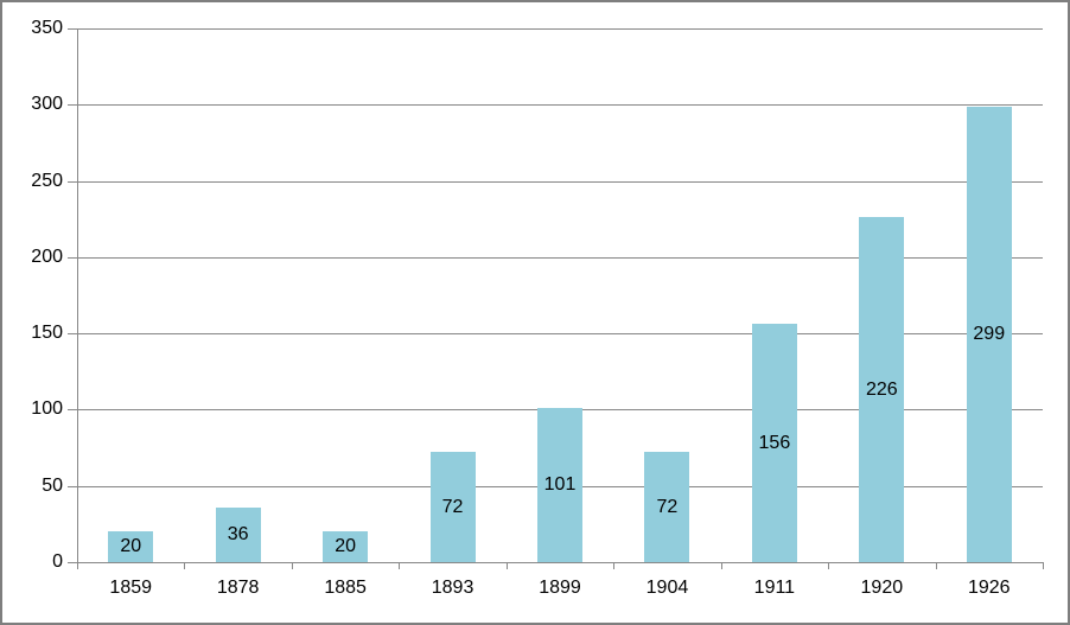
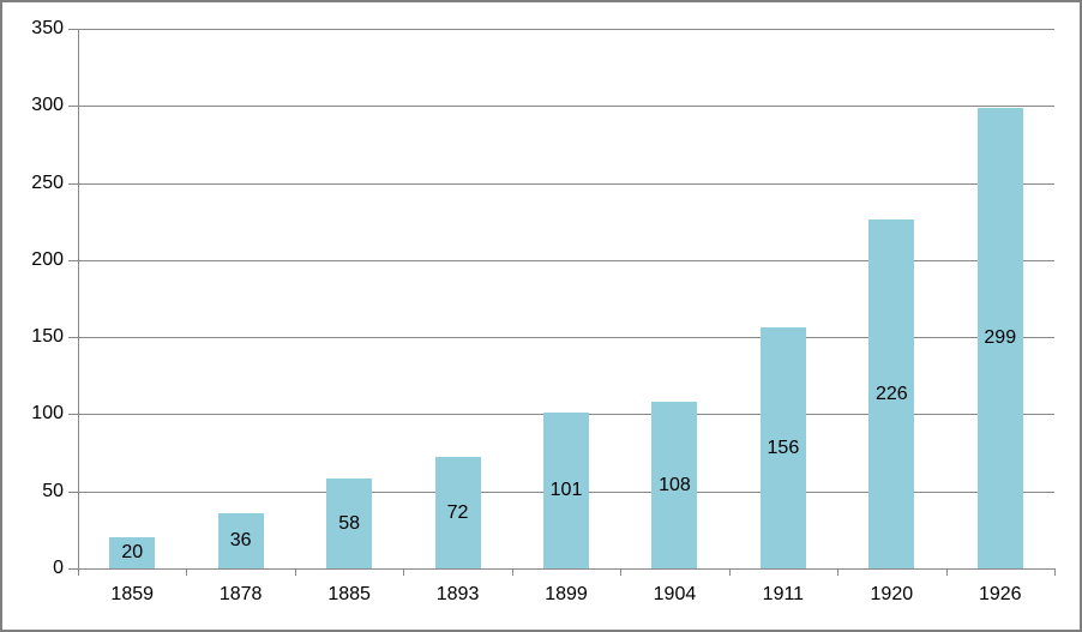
1885: 20 -> 58
1904: 72 -> 108
